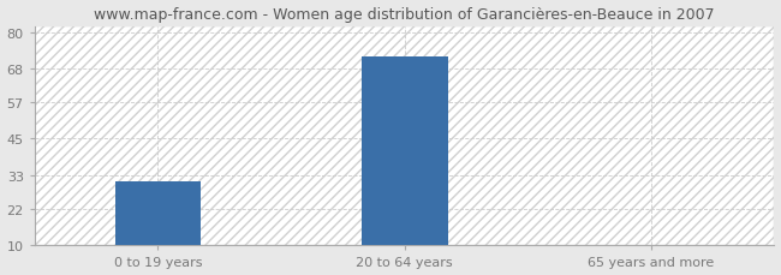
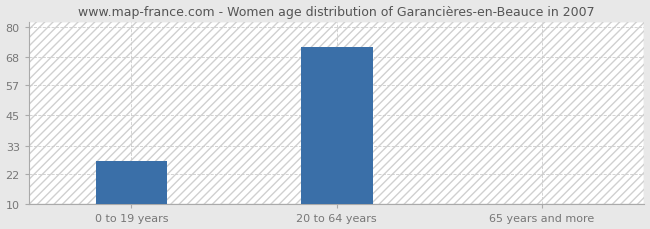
0 to 19 years: 31 -> 27
